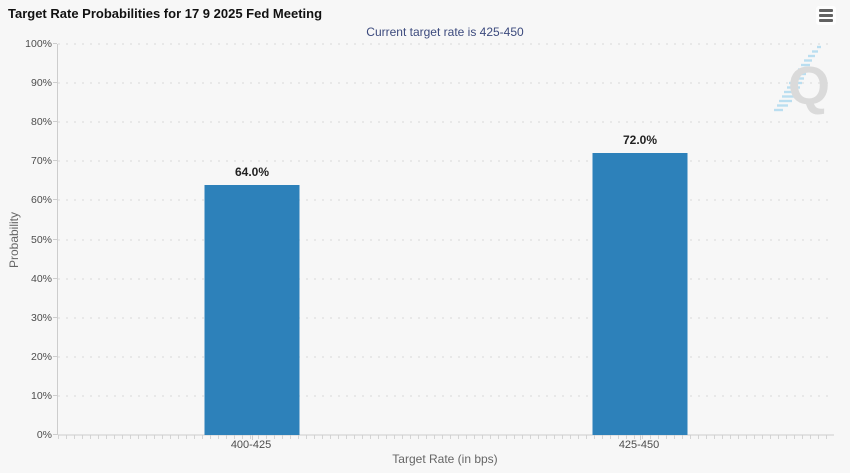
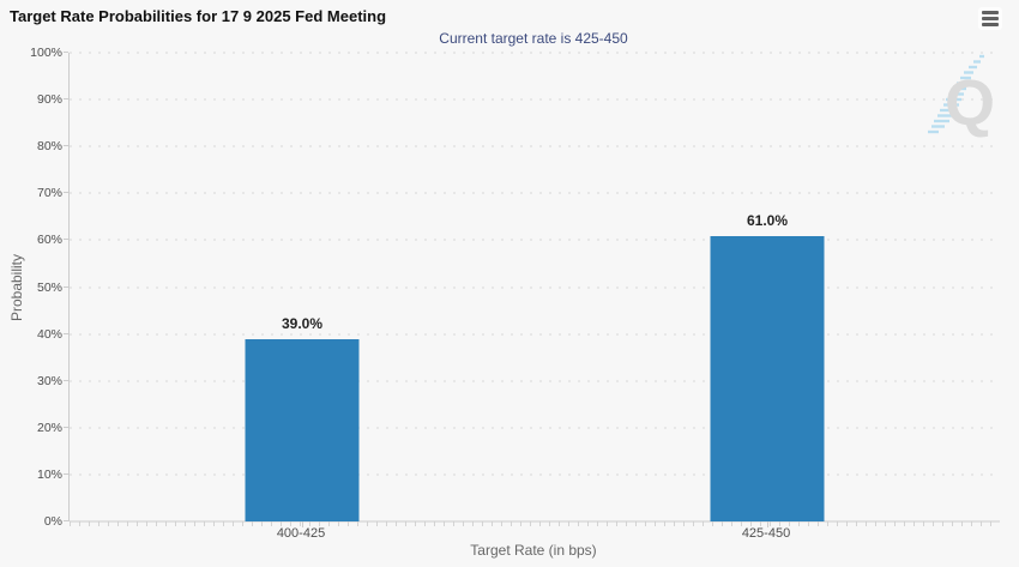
400-425: 64.0% -> 39.0%
425-450: 72.0% -> 61.0%
